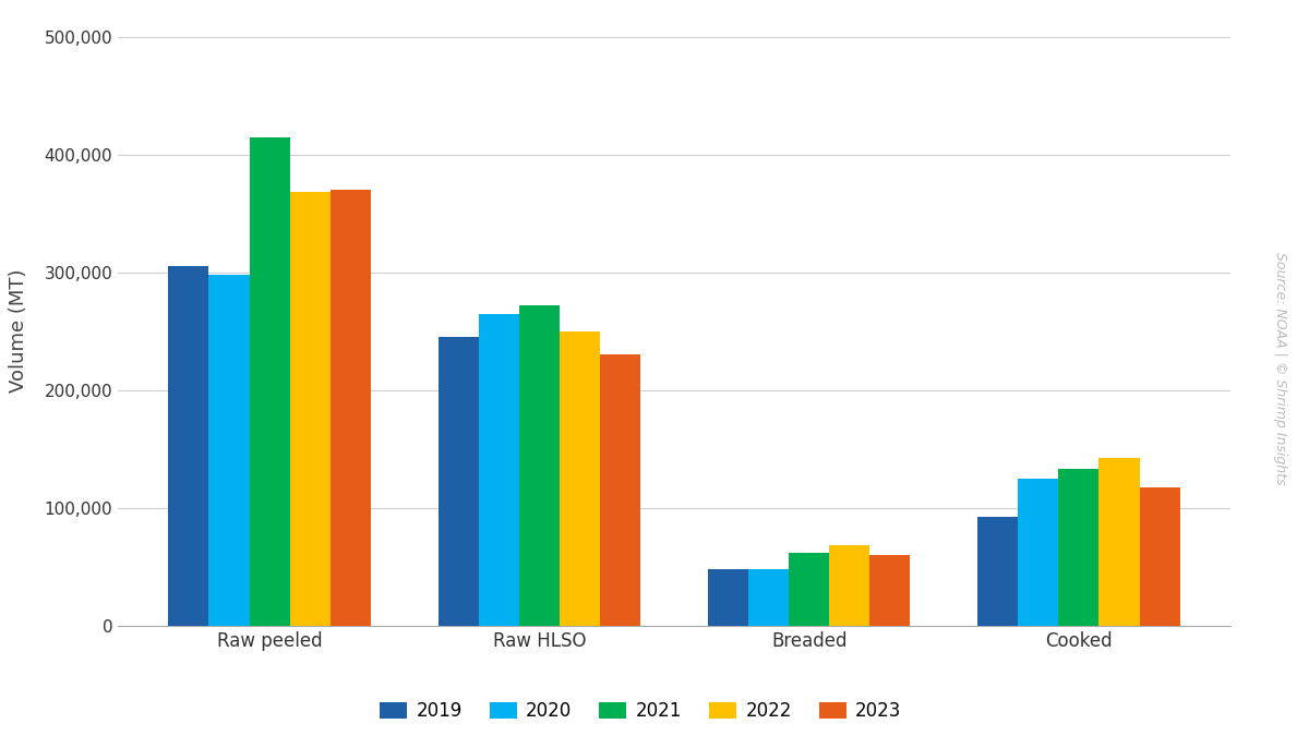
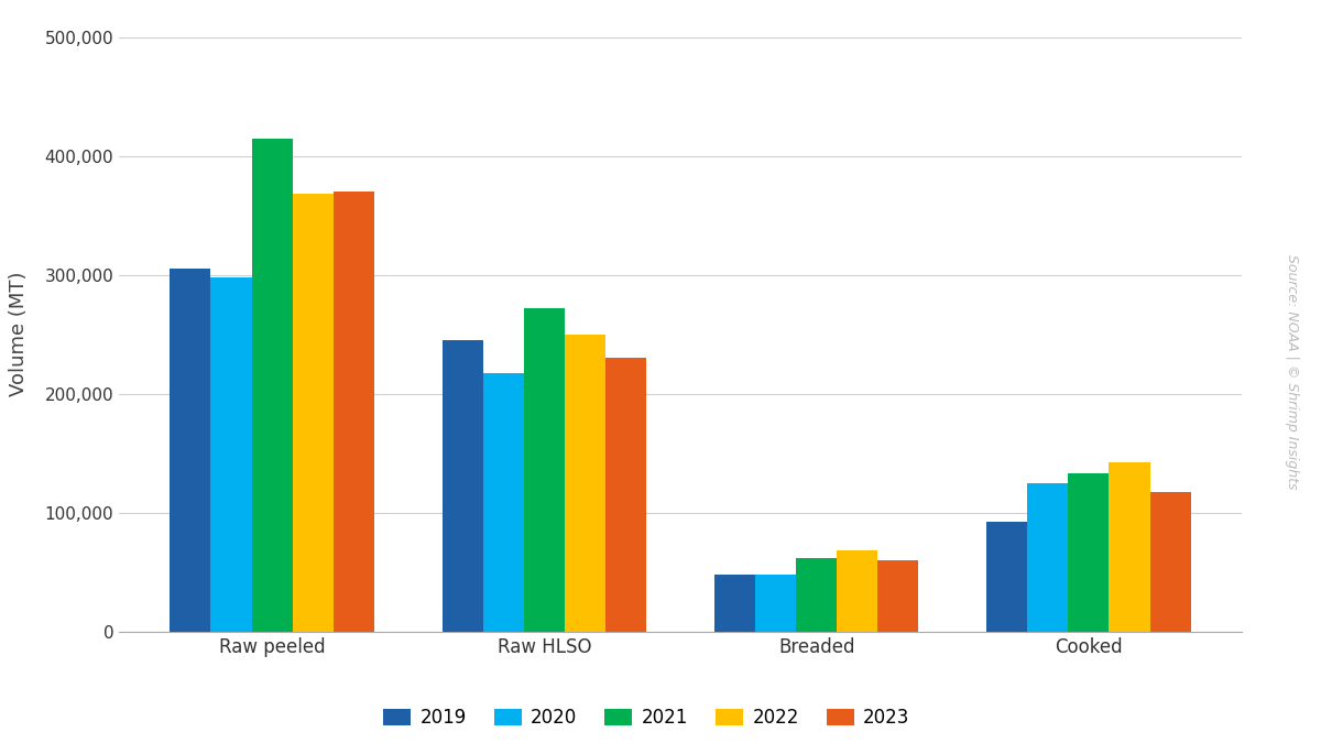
2020/Raw HLSO: 265,000 -> 217,000
